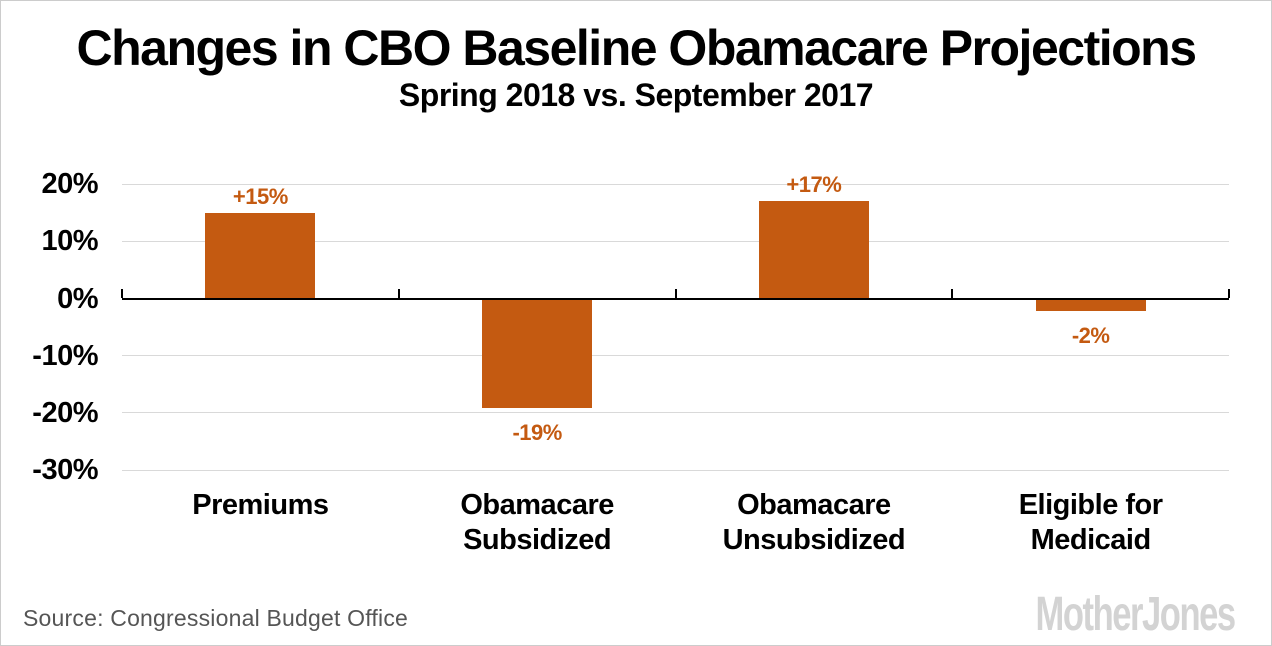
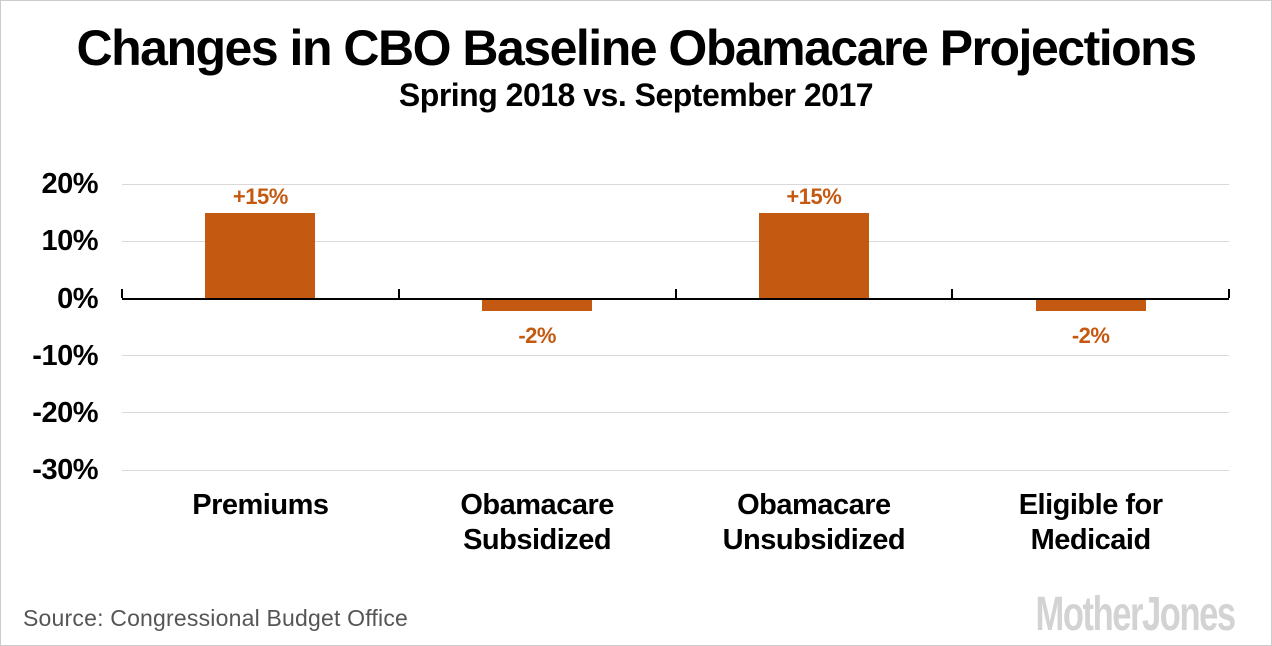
Obamacare Subsidized: -19% -> -2%
Obamacare Unsubsidized: +17% -> +15%
